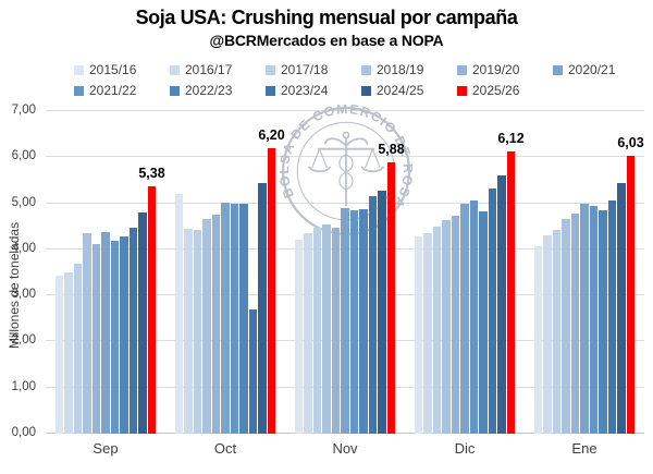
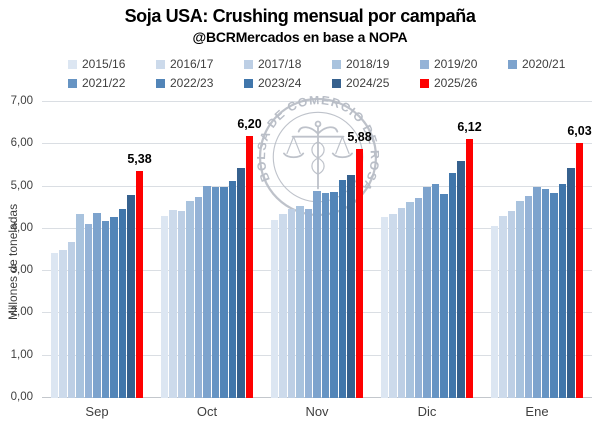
2015/16/Oct: 5,2 -> 4,3
2023/24/Oct: 2,7 -> 5,1
